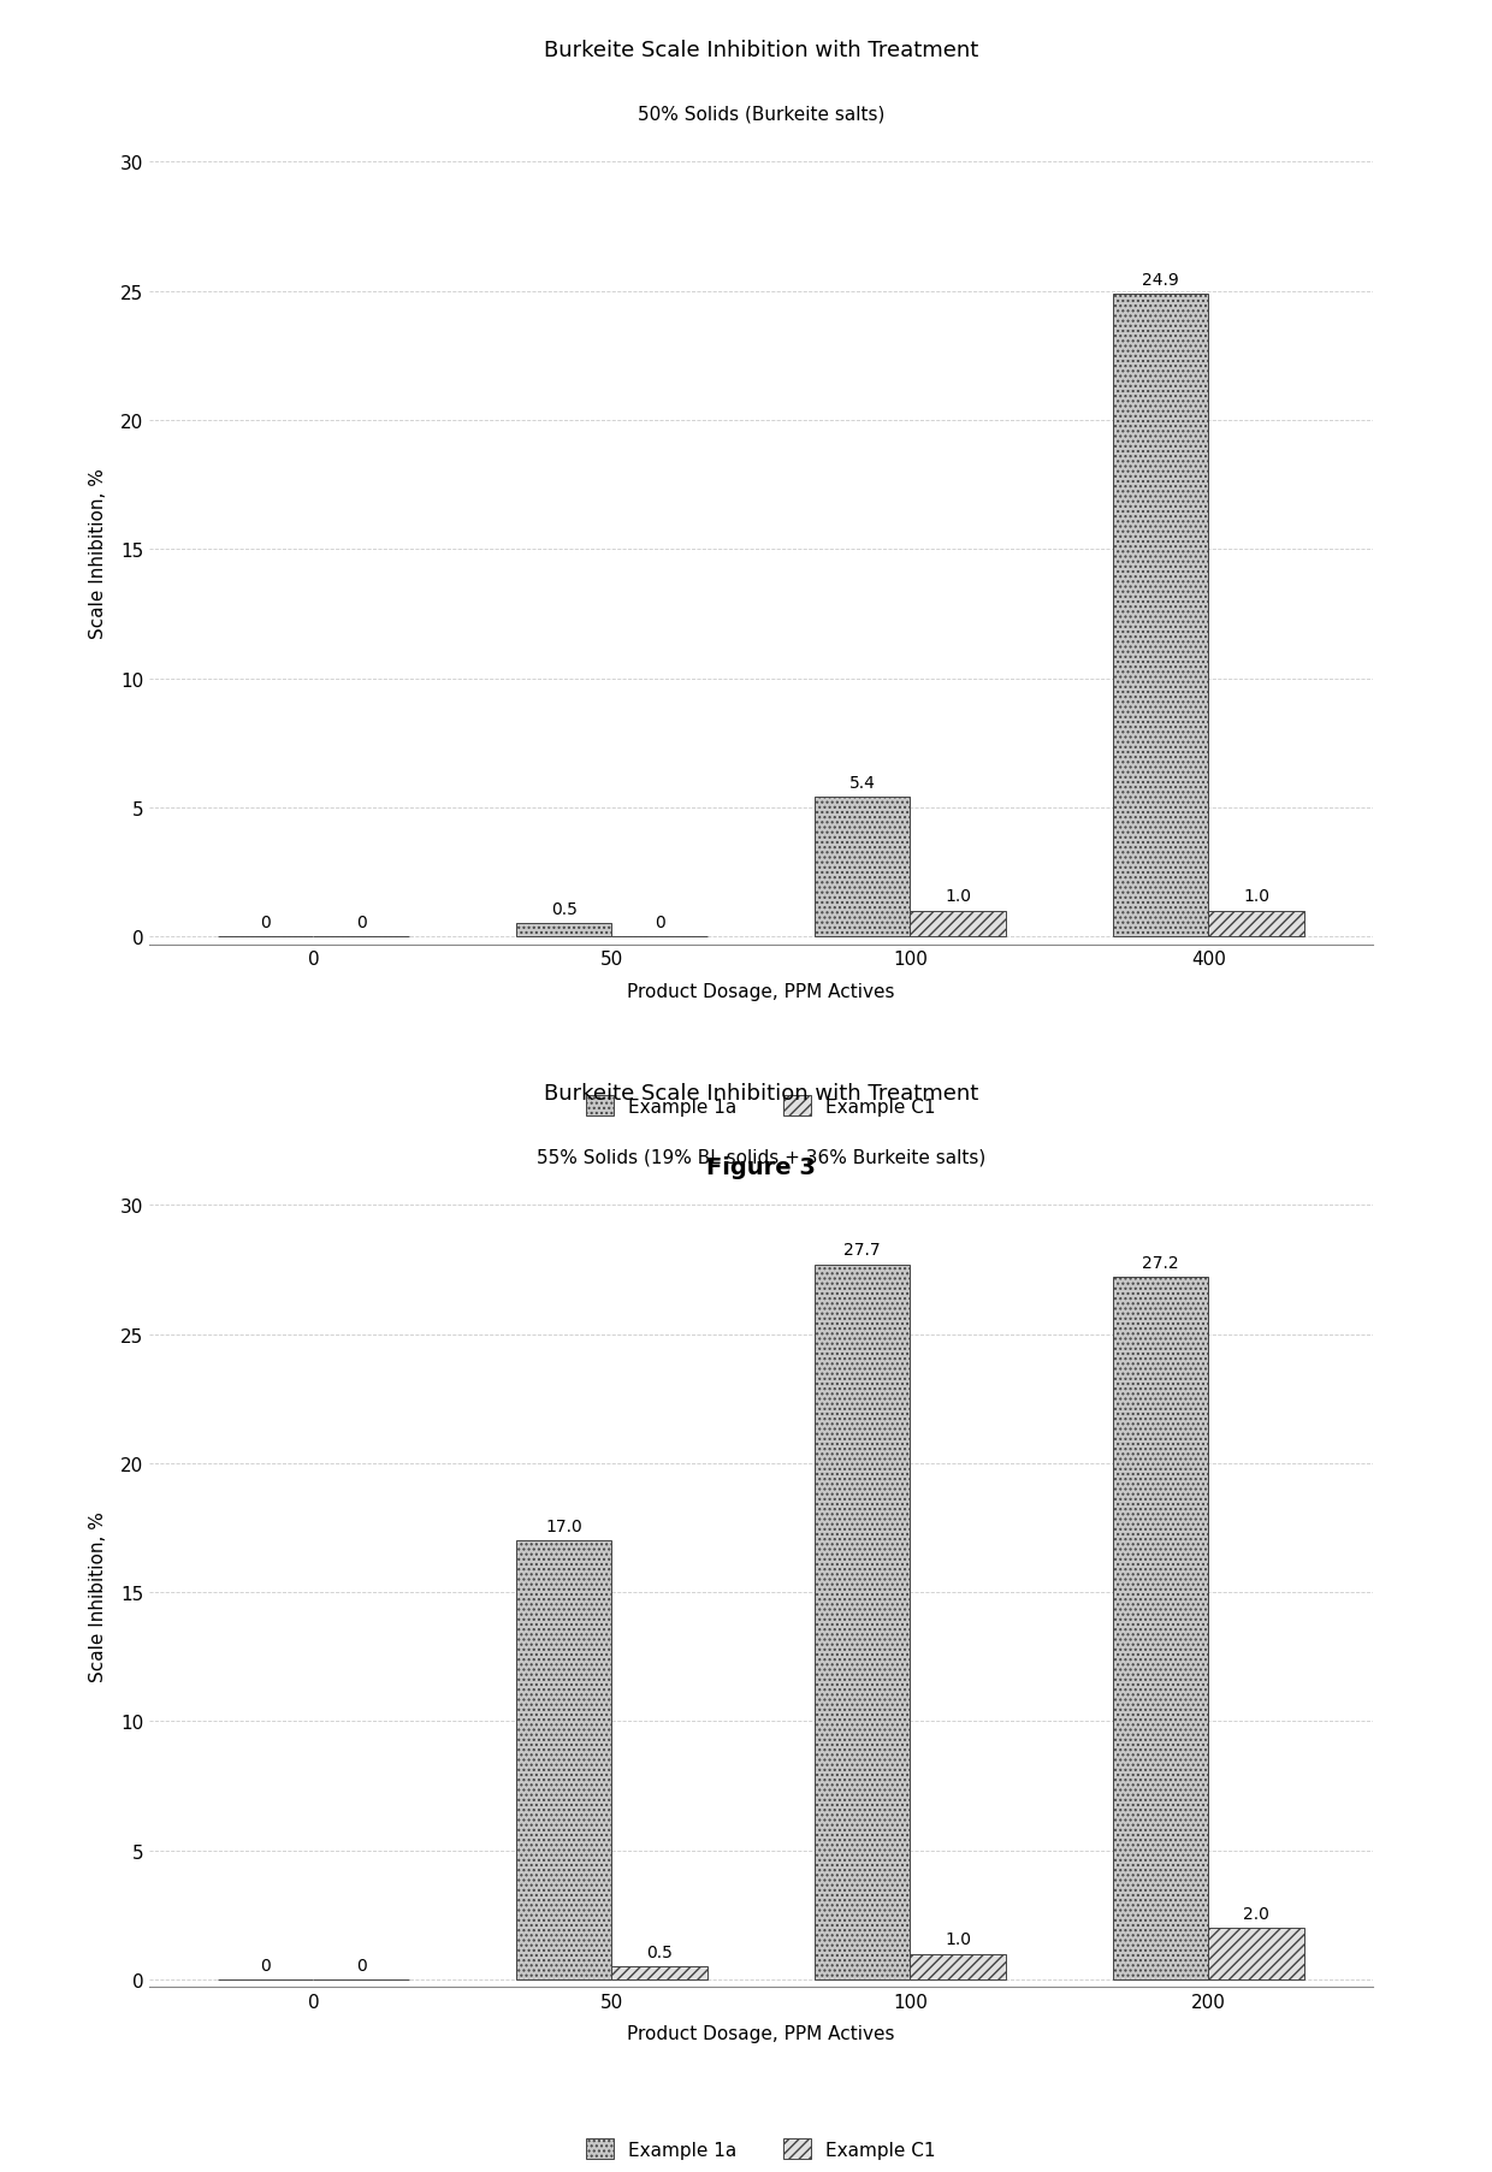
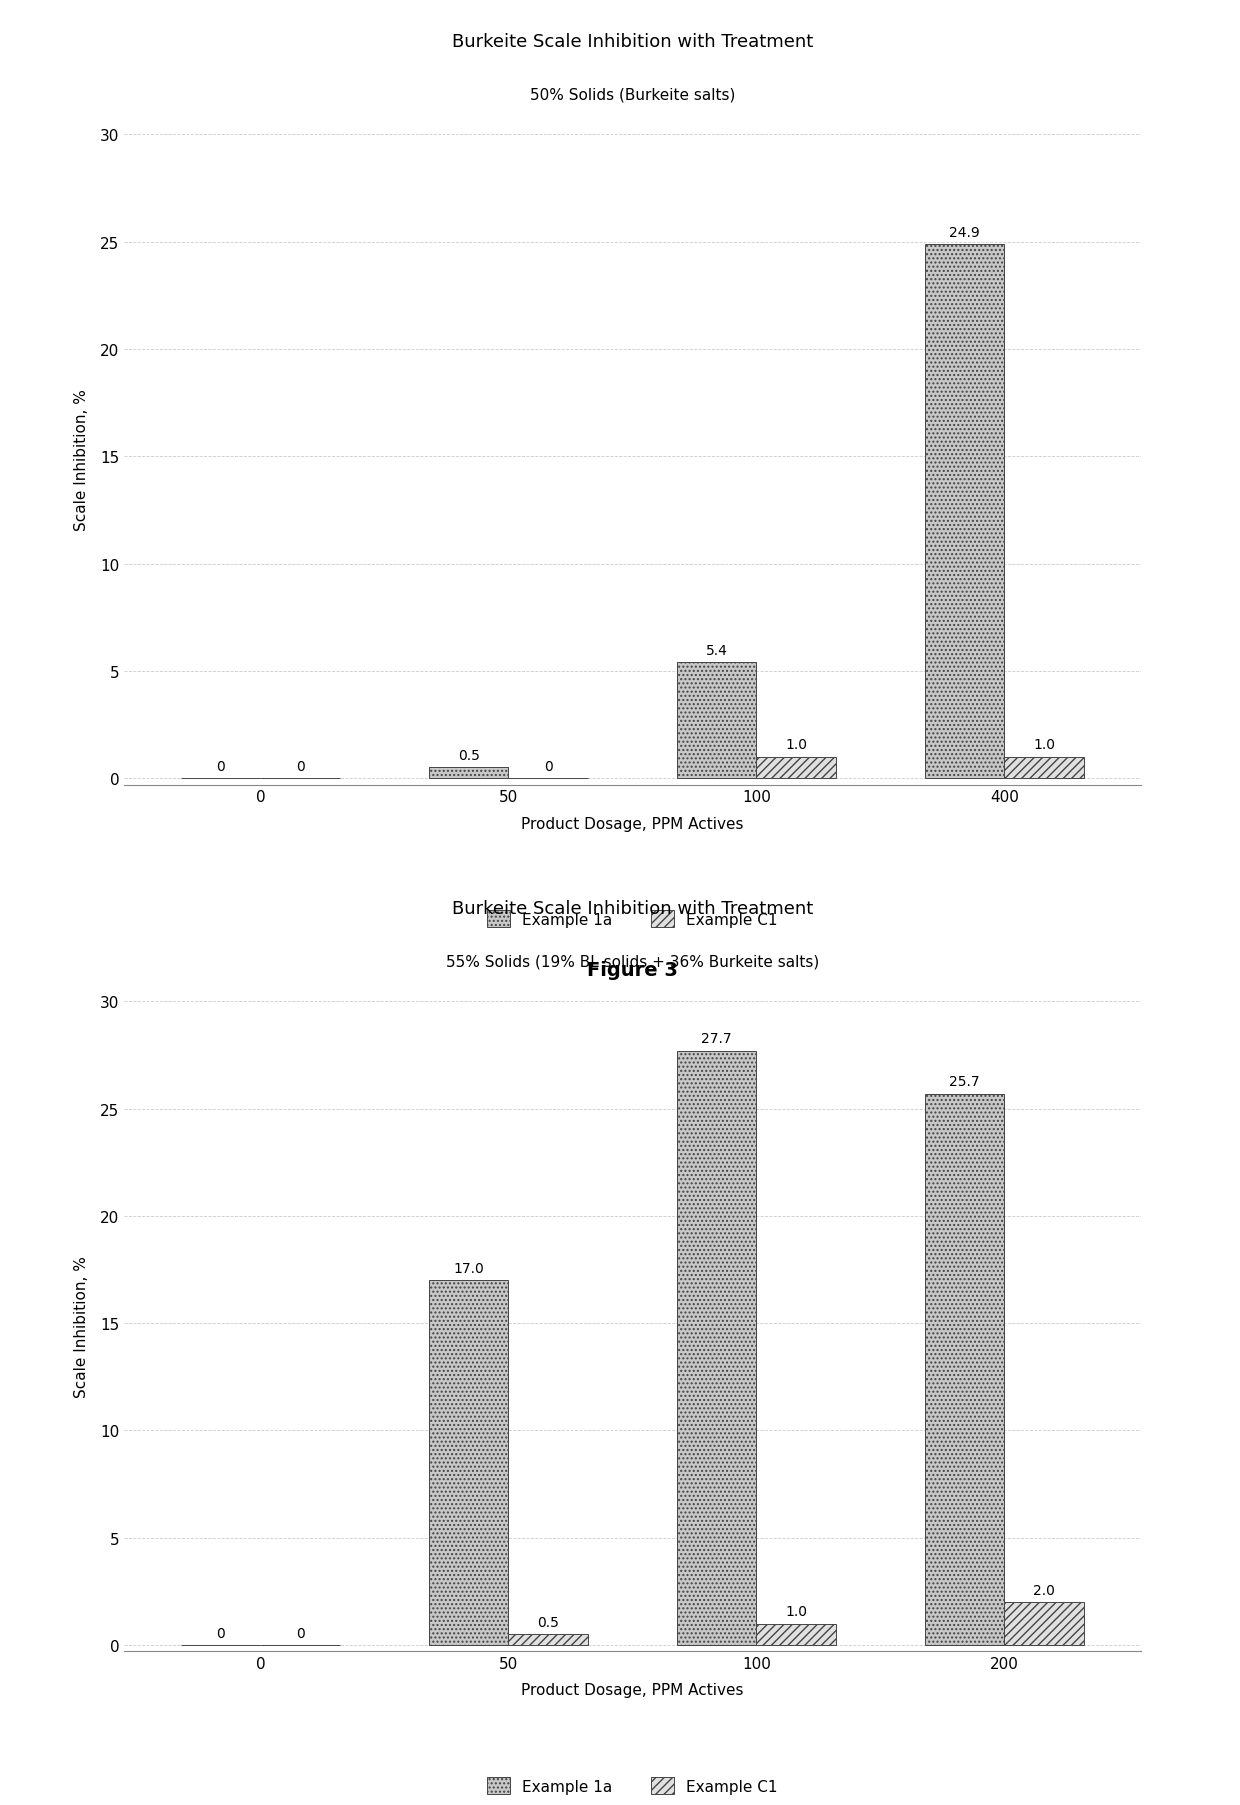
Example 1a/200: 27.2 -> 25.7
